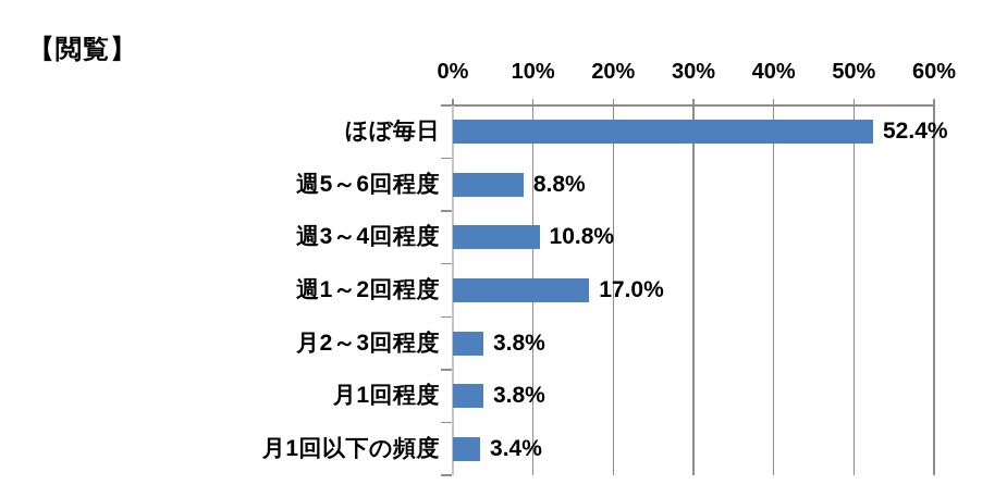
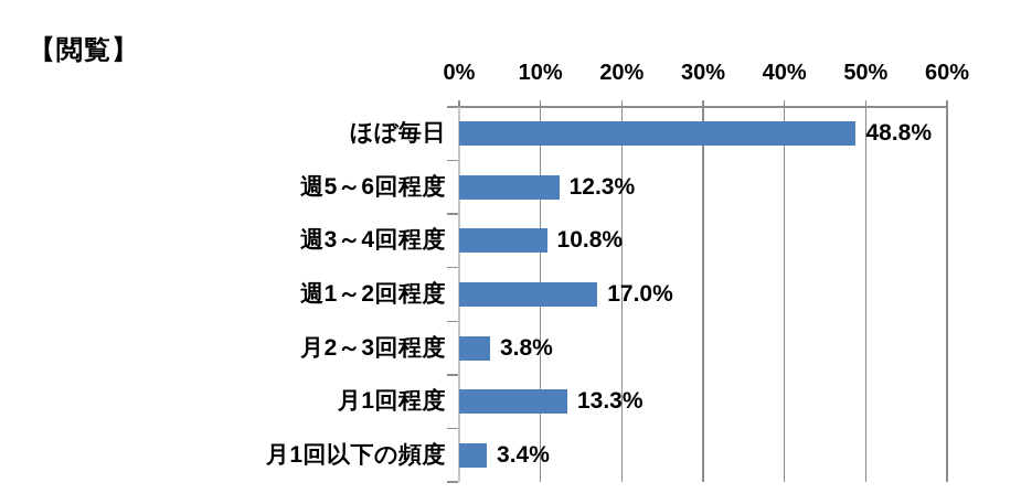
ほぼ毎日: 52.4% -> 48.8%
週5～6回程度: 8.8% -> 12.3%
月1回程度: 3.8% -> 13.3%
